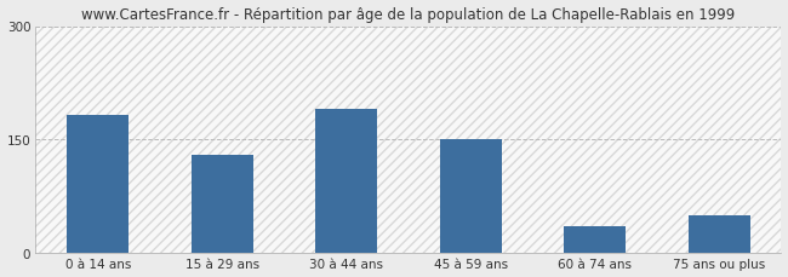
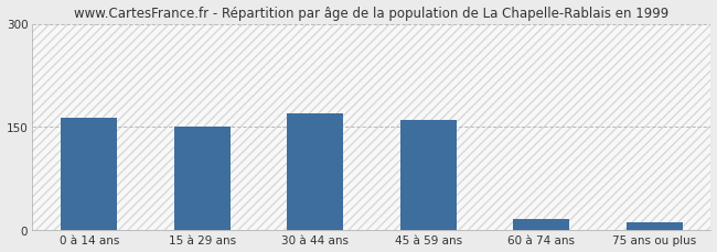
0 à 14 ans: 182 -> 163
15 à 29 ans: 130 -> 151
30 à 44 ans: 190 -> 170
45 à 59 ans: 150 -> 161
60 à 74 ans: 36 -> 17
75 ans ou plus: 50 -> 11
